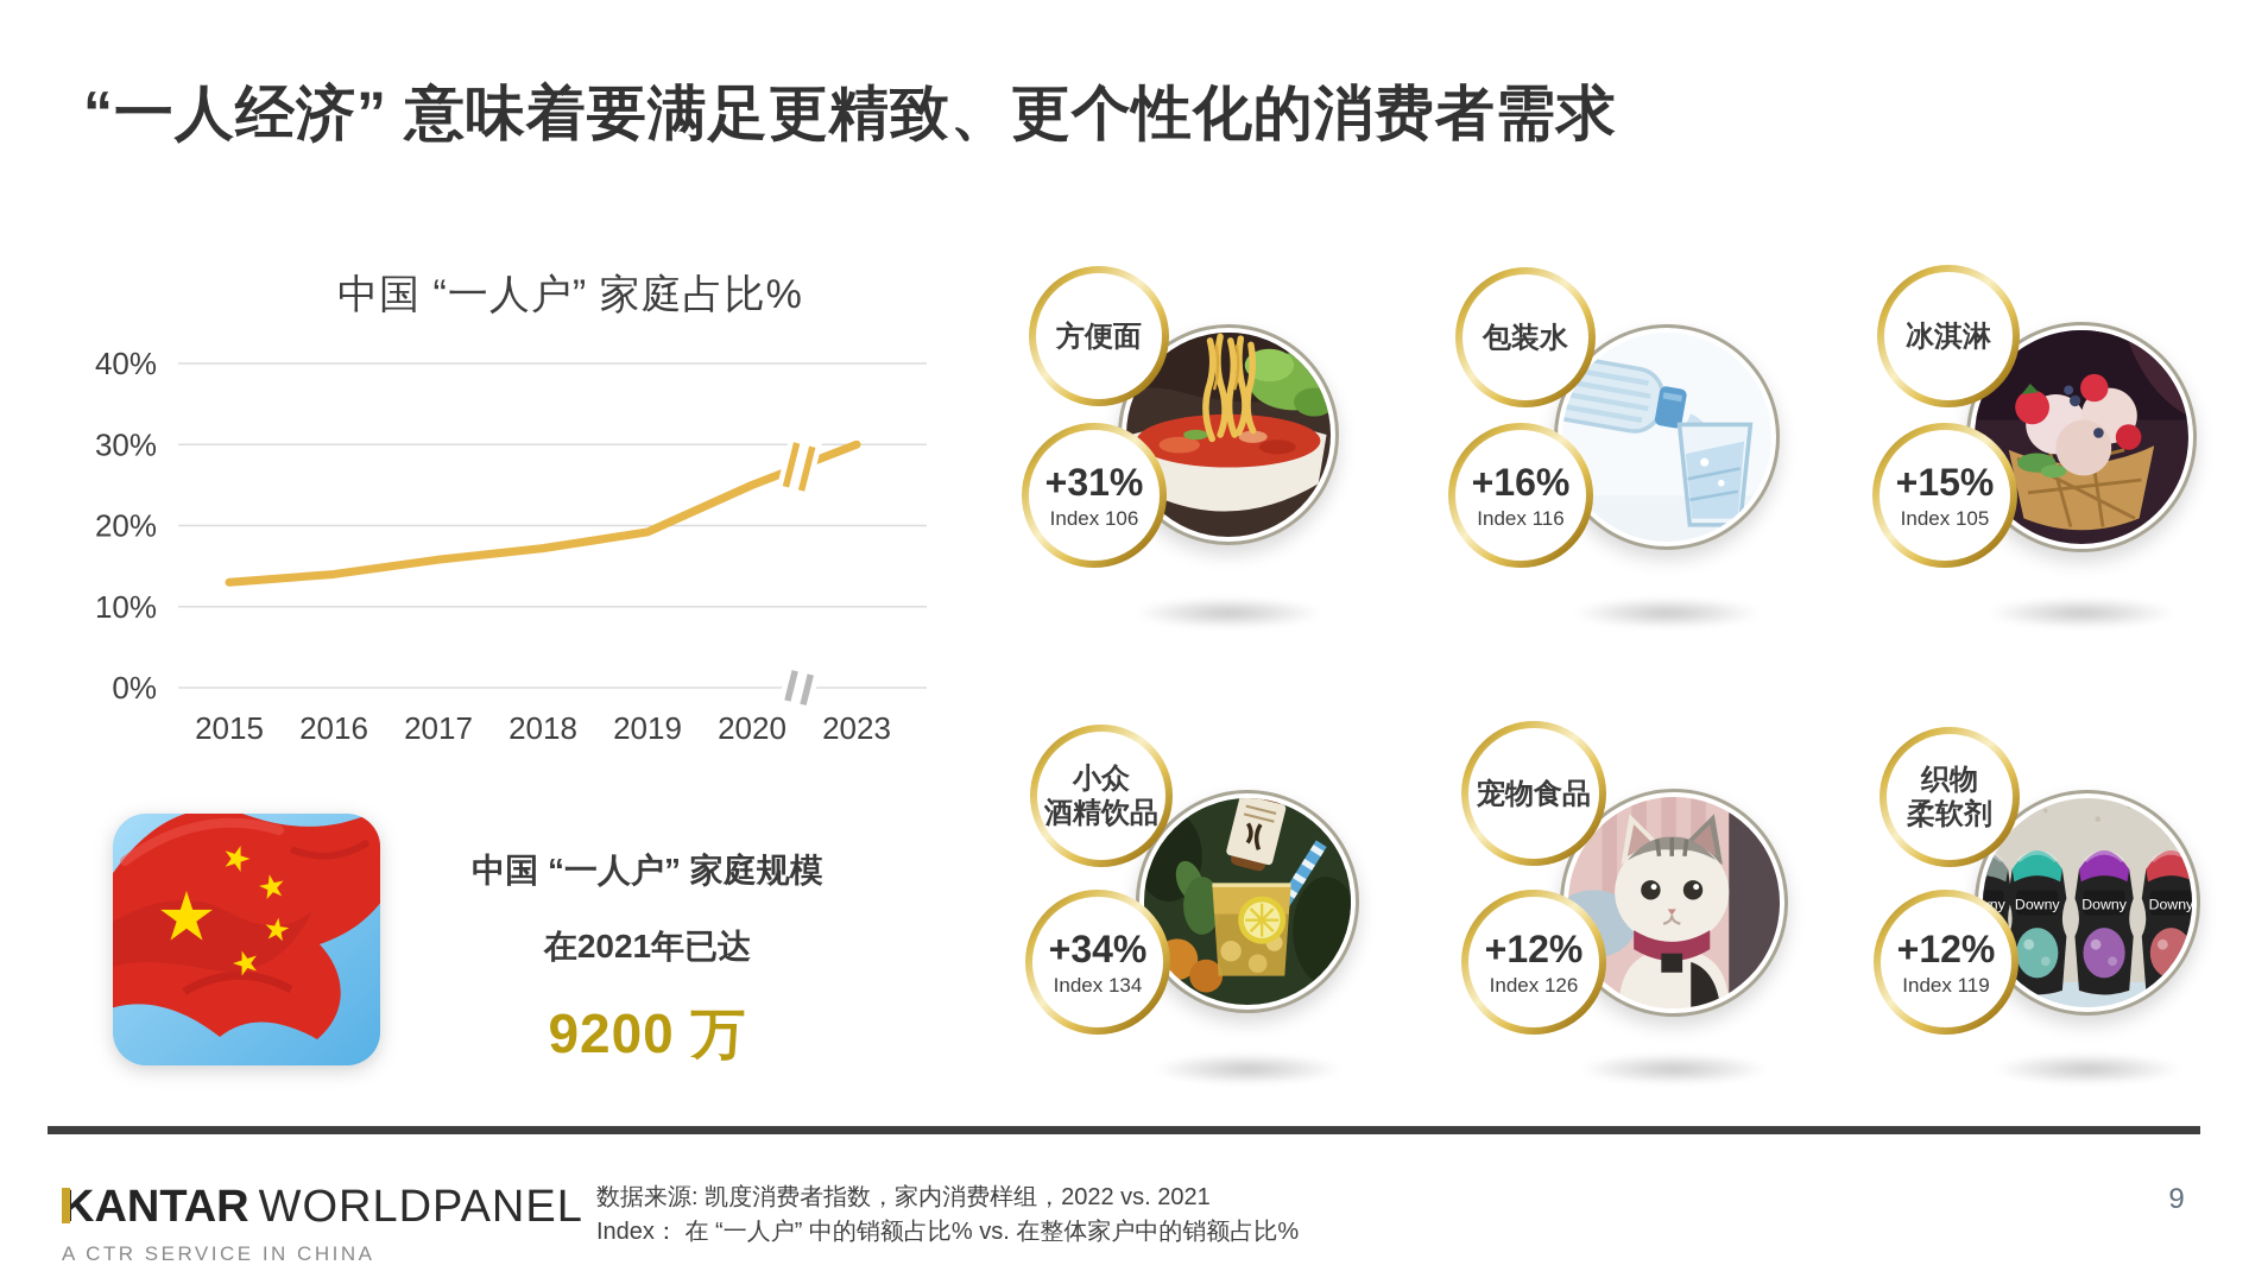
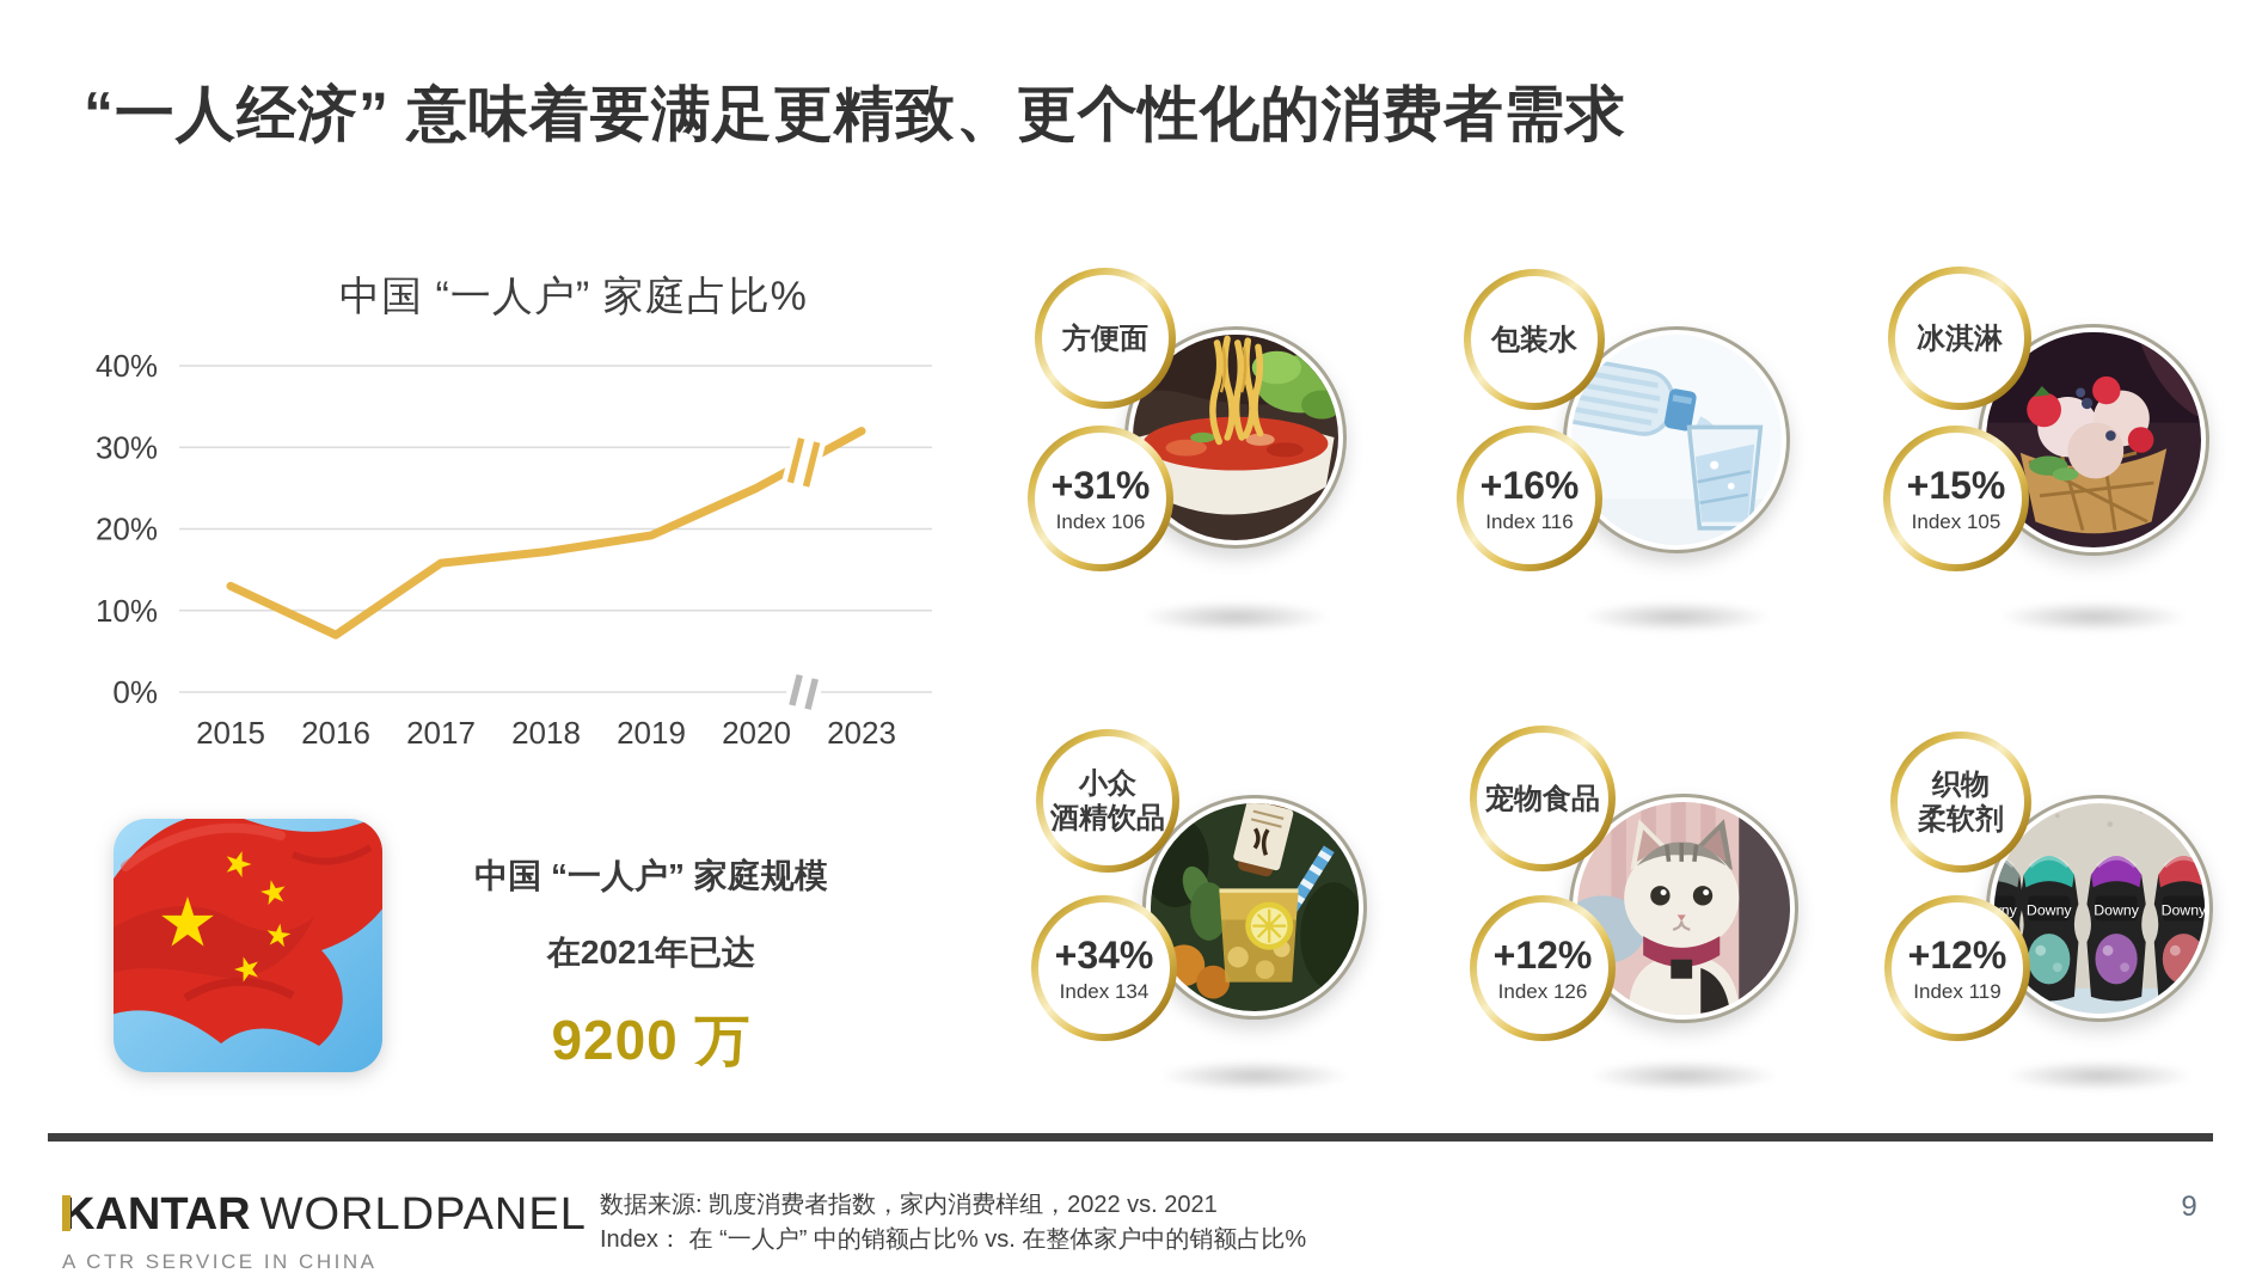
2016: 14% -> 7%
2023: 30% -> 32%
